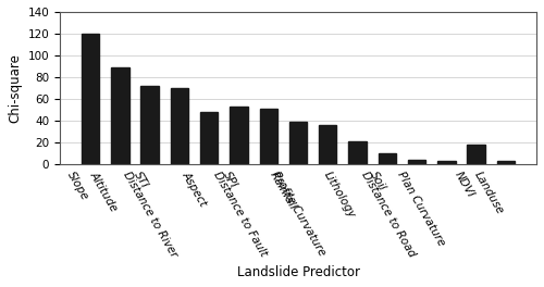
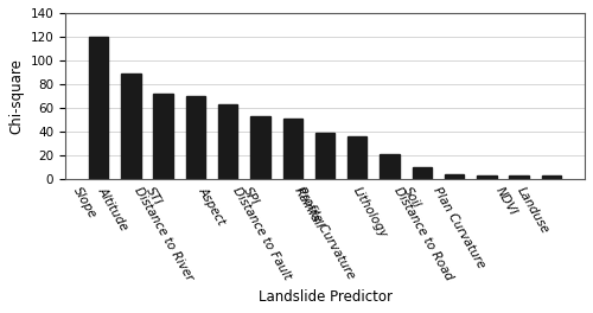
Aspect: 48 -> 63
NDVI: 18 -> 3
